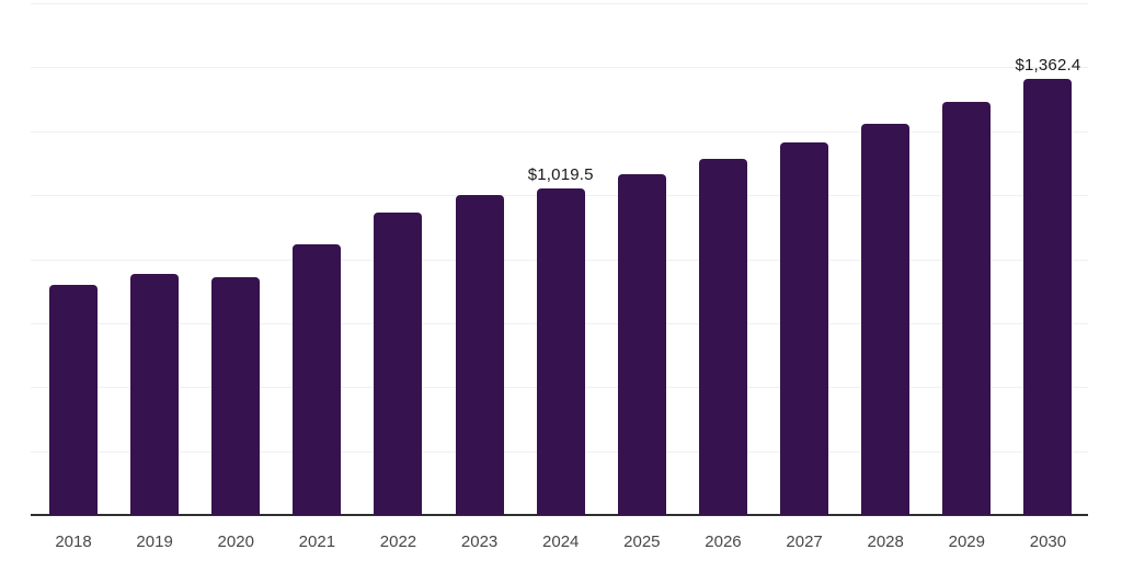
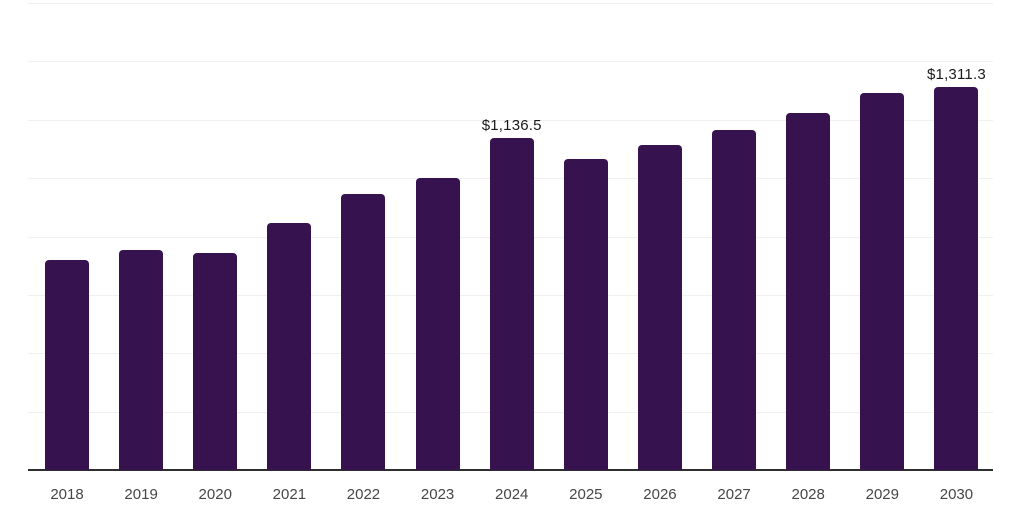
2024: $1,019.5 -> $1,136.5
2030: $1,362.4 -> $1,311.3
